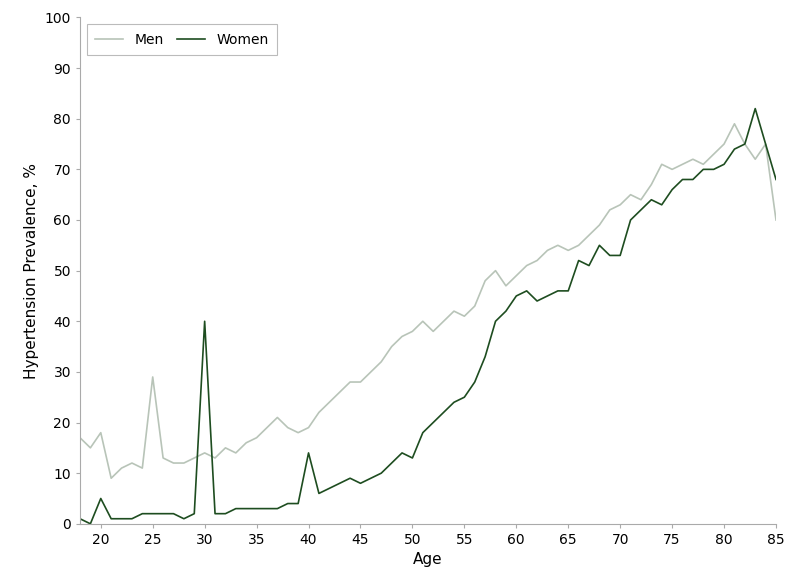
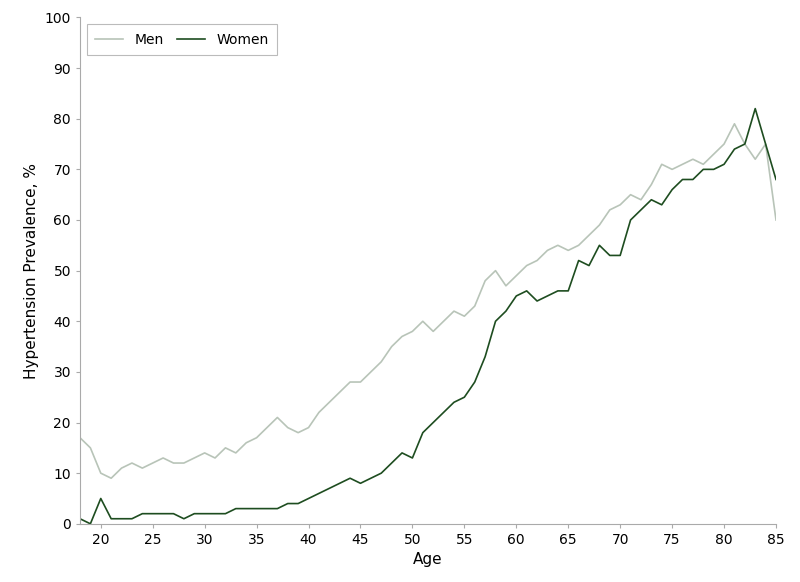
Men/20: 18 -> 10
Men/25: 29 -> 12
Women/30: 40 -> 2
Women/40: 14 -> 5
